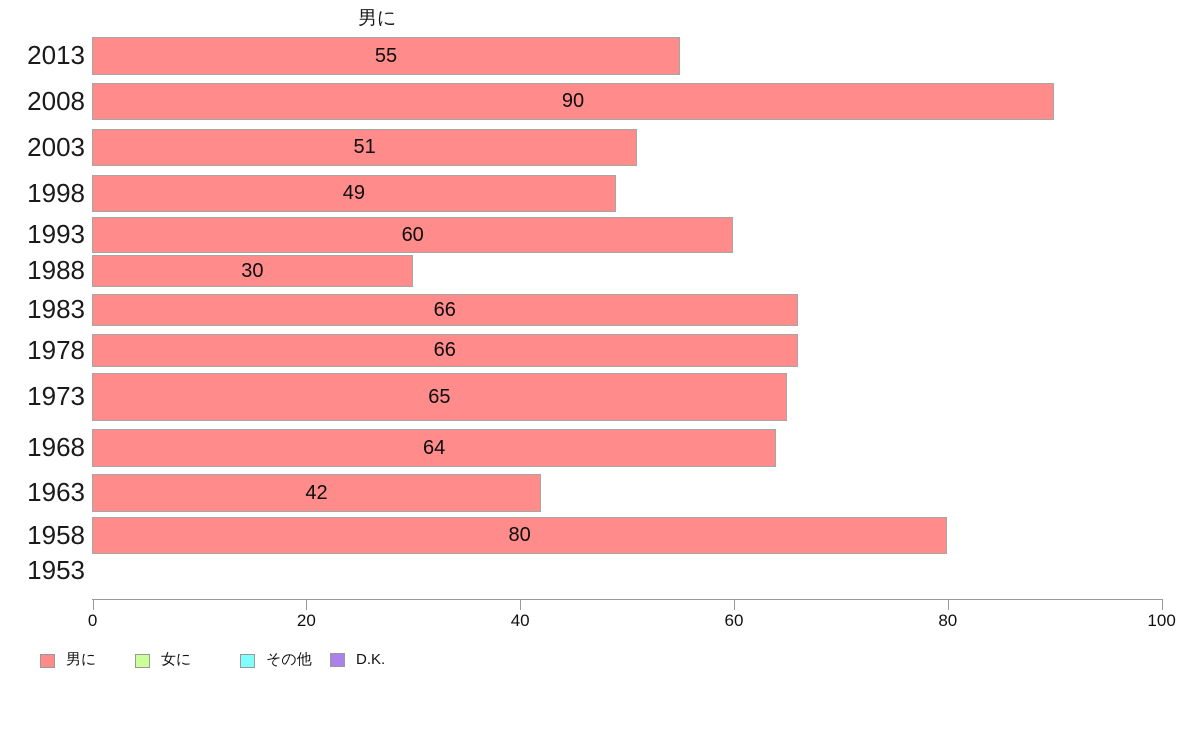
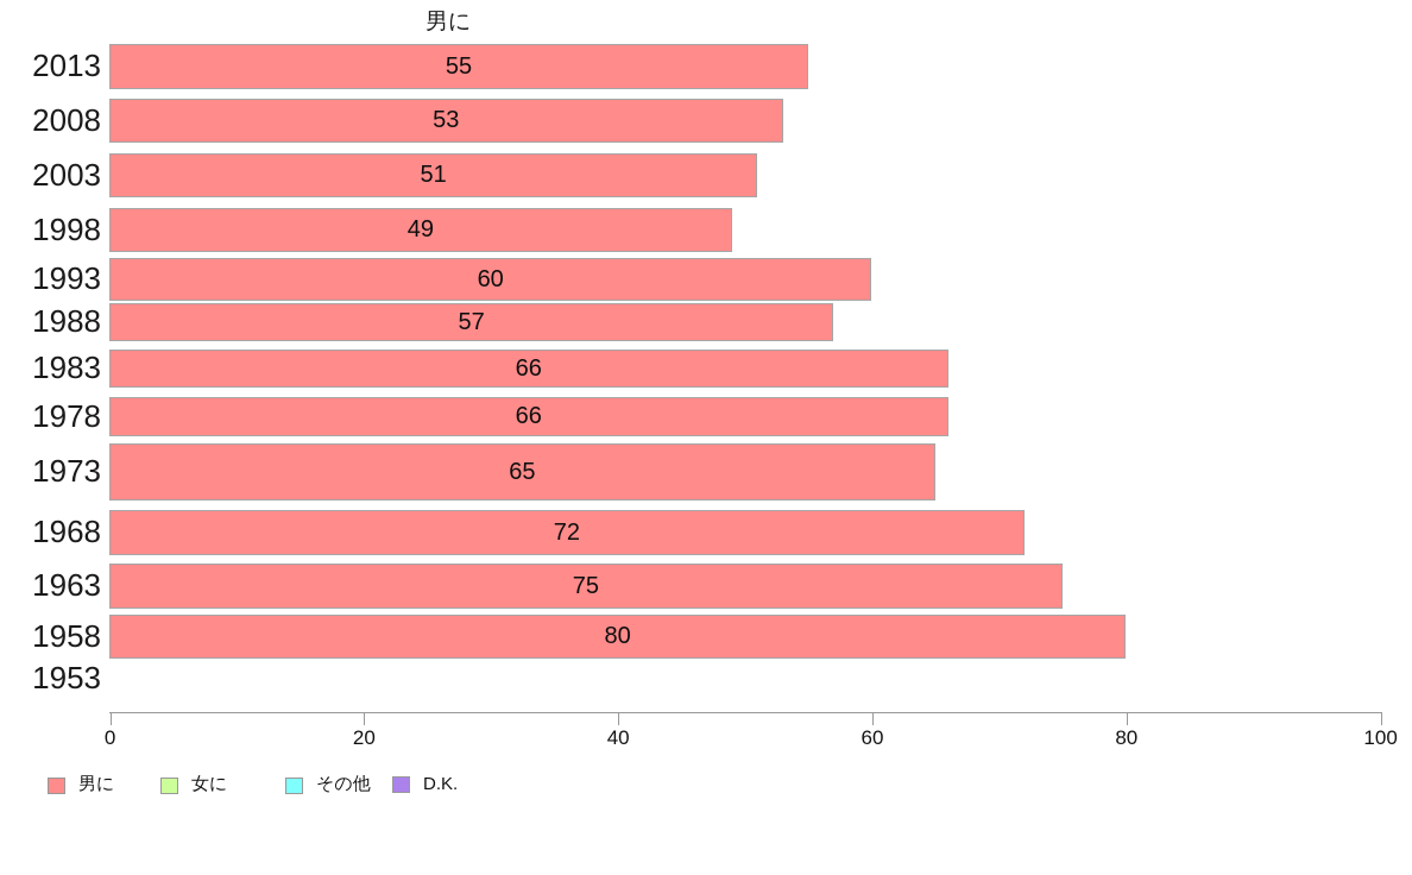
2008: 90 -> 53
1988: 30 -> 57
1968: 64 -> 72
1963: 42 -> 75
